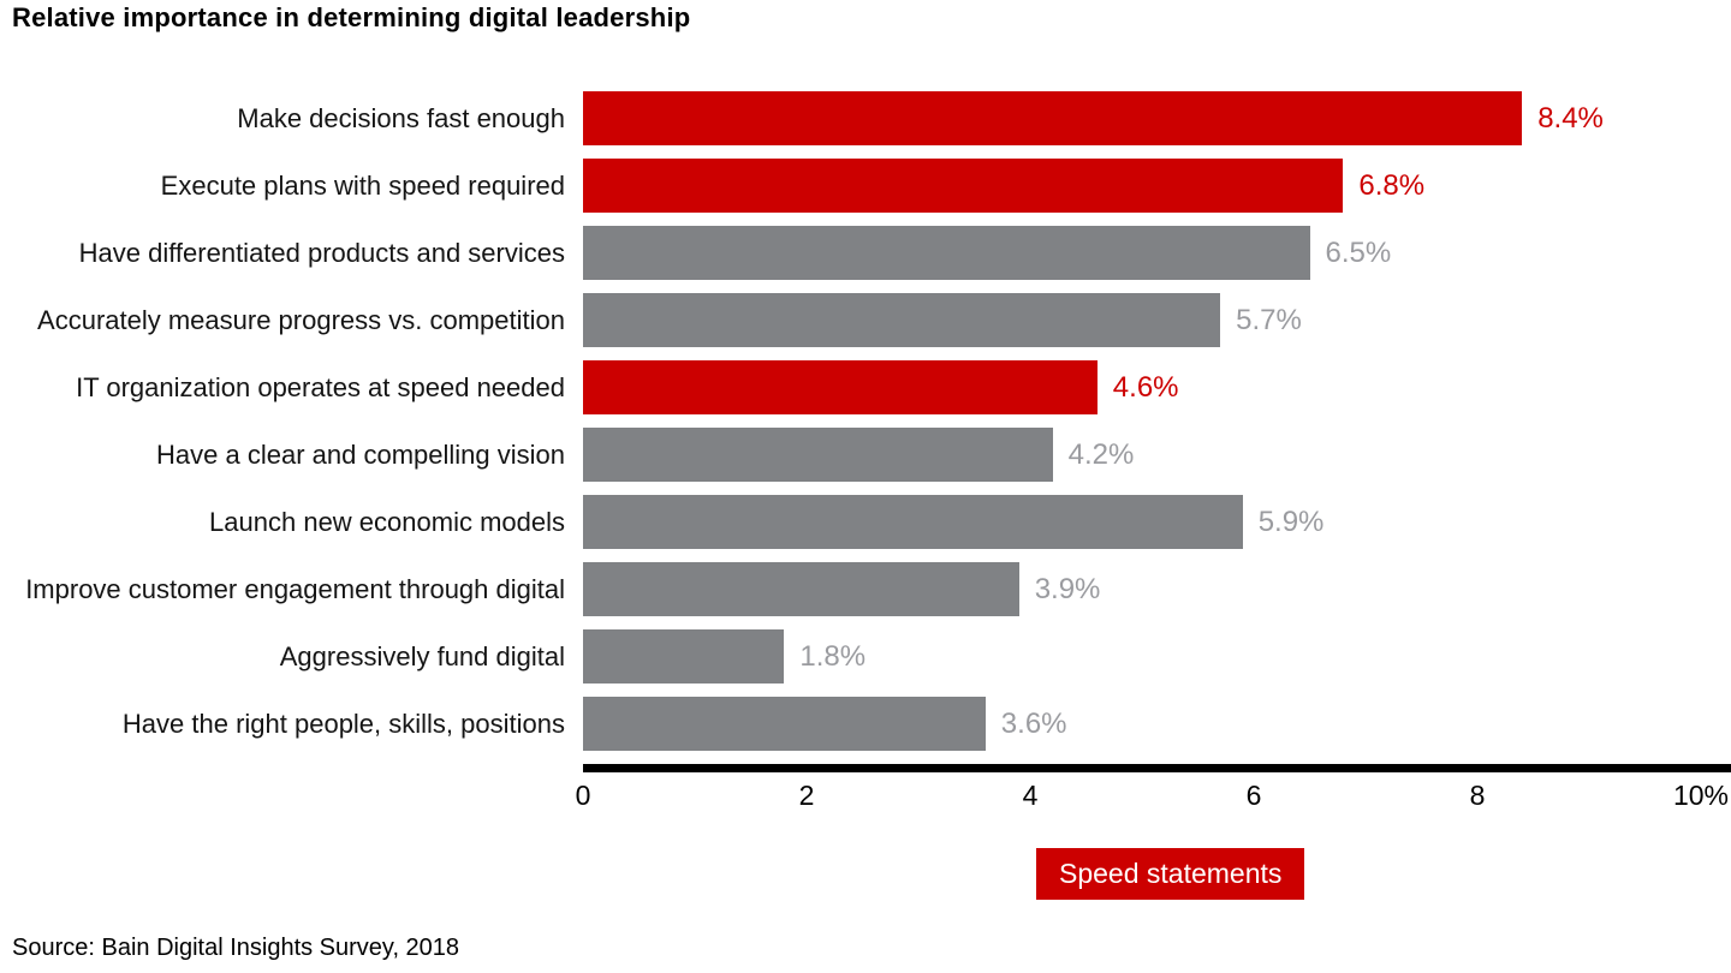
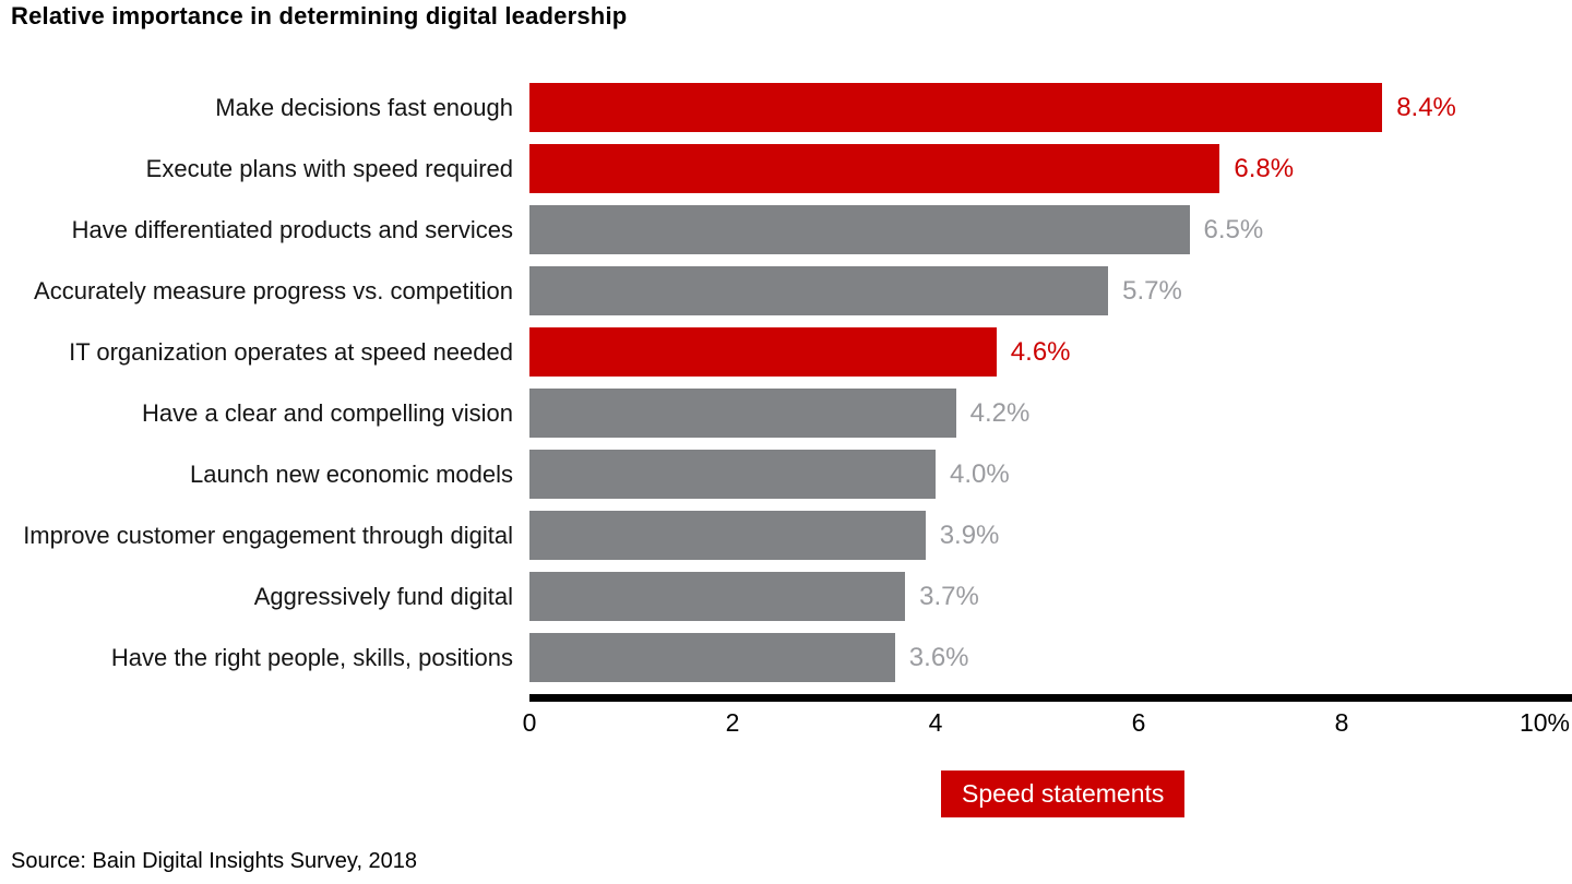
Launch new economic models: 5.9% -> 4.0%
Aggressively fund digital: 1.8% -> 3.7%
